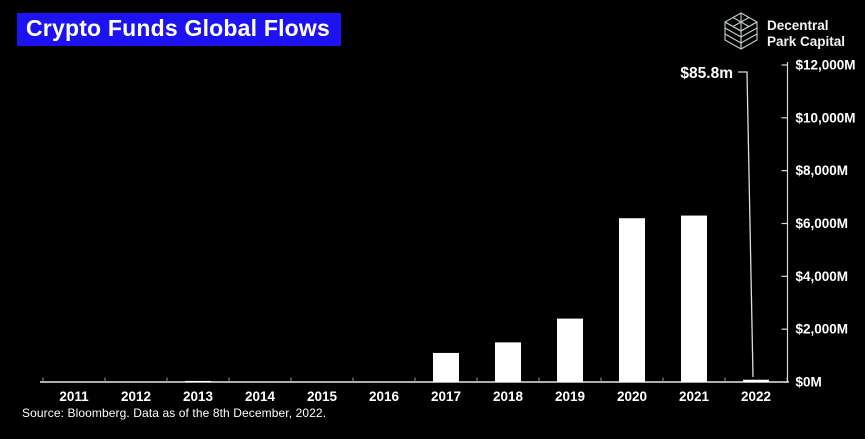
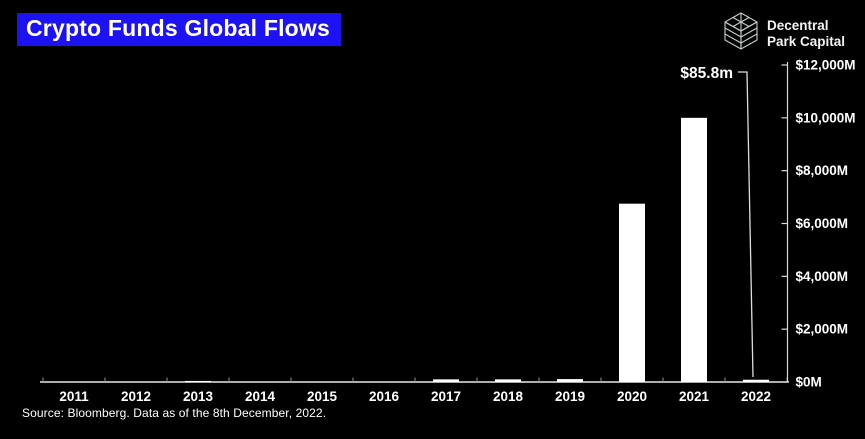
2017: $1100M -> $100M
2018: $1500M -> $100M
2019: $2400M -> $100M
2020: $6200M -> $6800M
2021: $6300M -> $10000M
